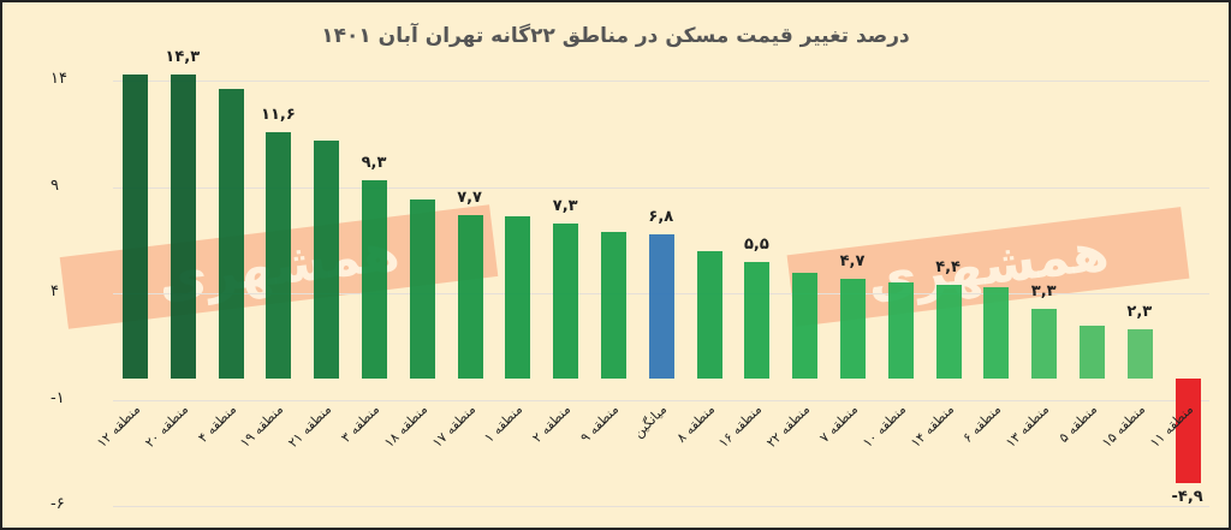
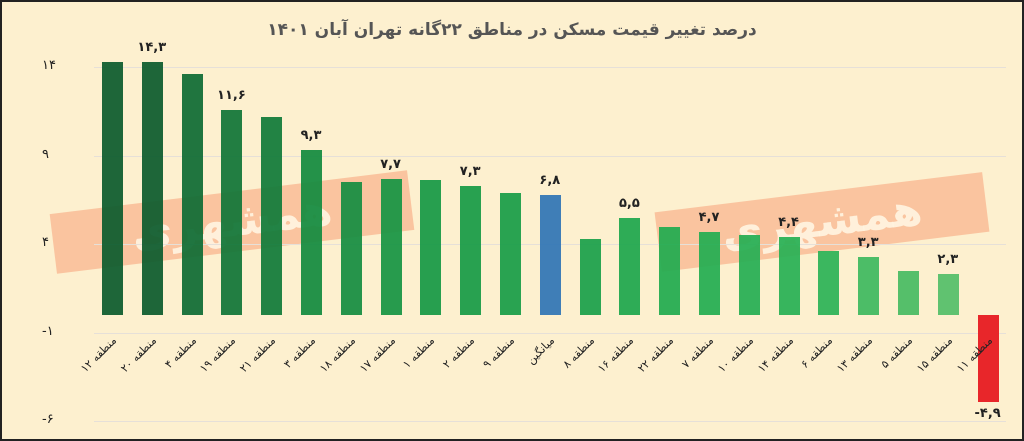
منطقه ۱۸: 8.4 -> 7.5
منطقه ۸: 6.0 -> 4.3
منطقه ۶: 4.3 -> 3.6
